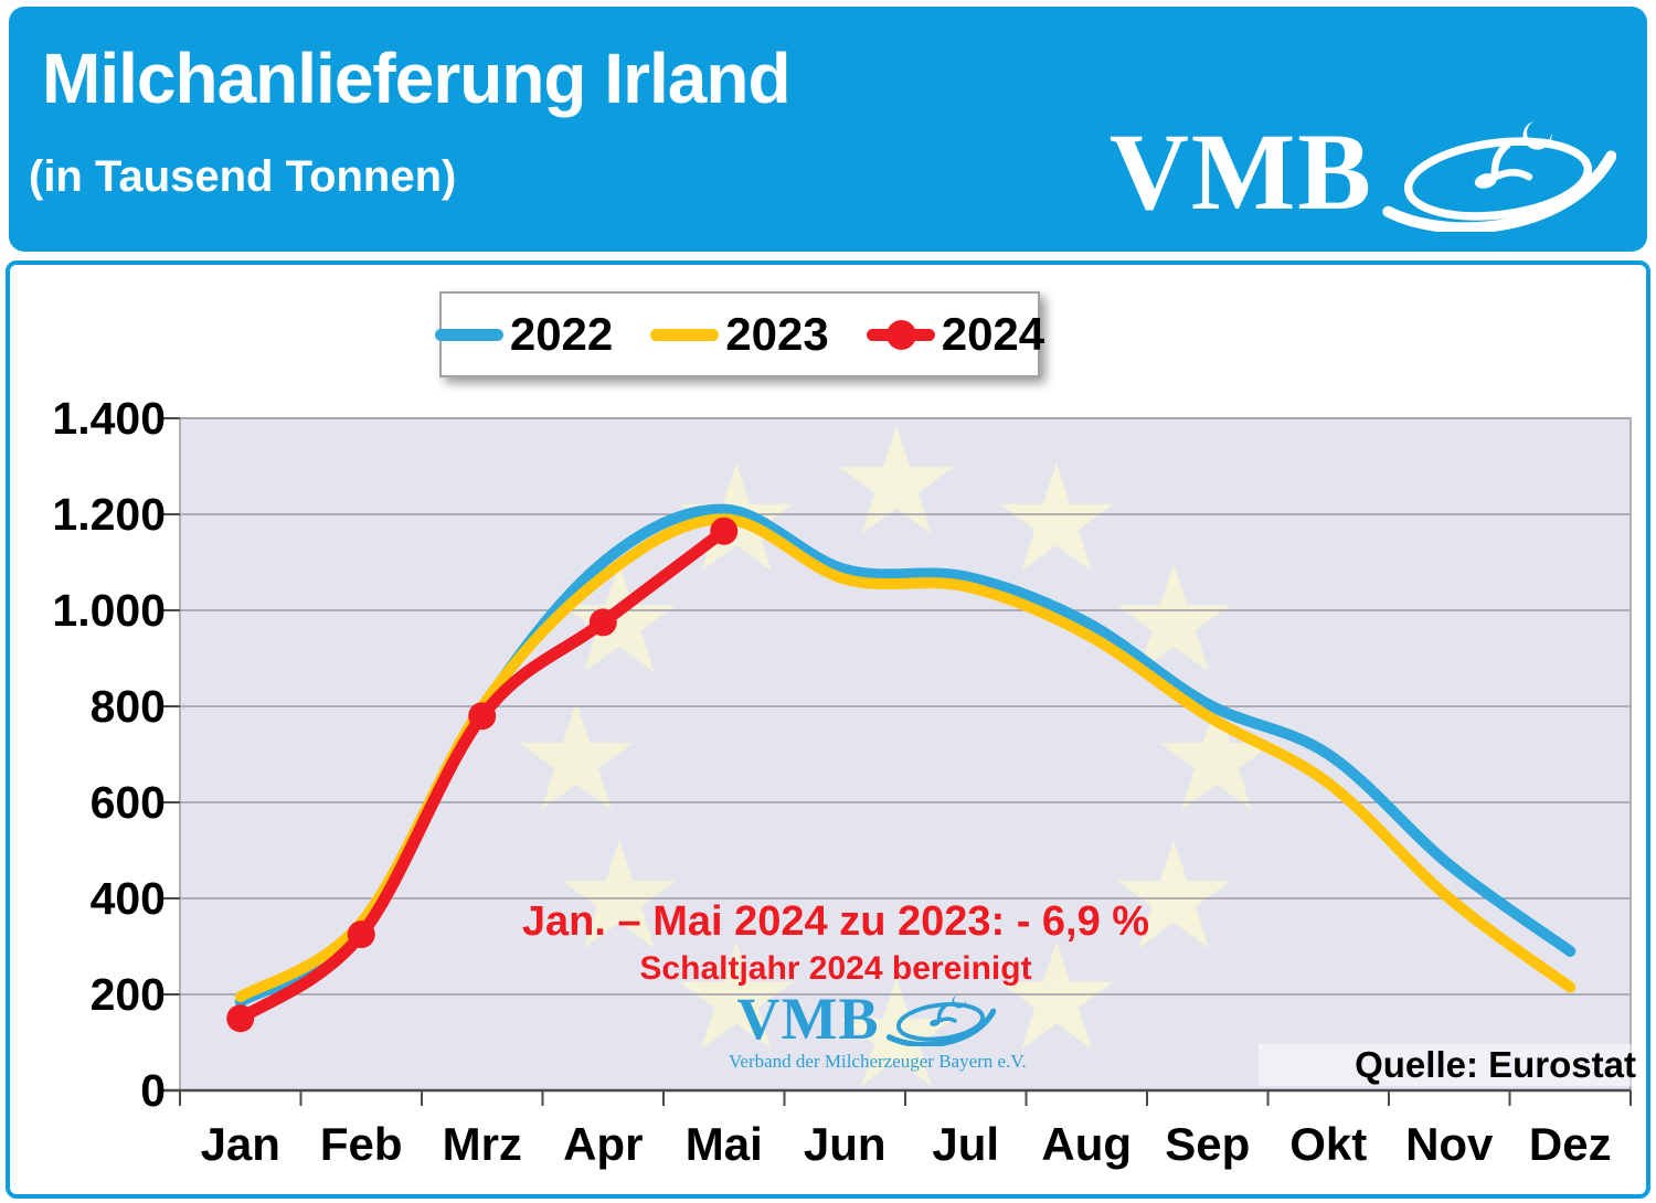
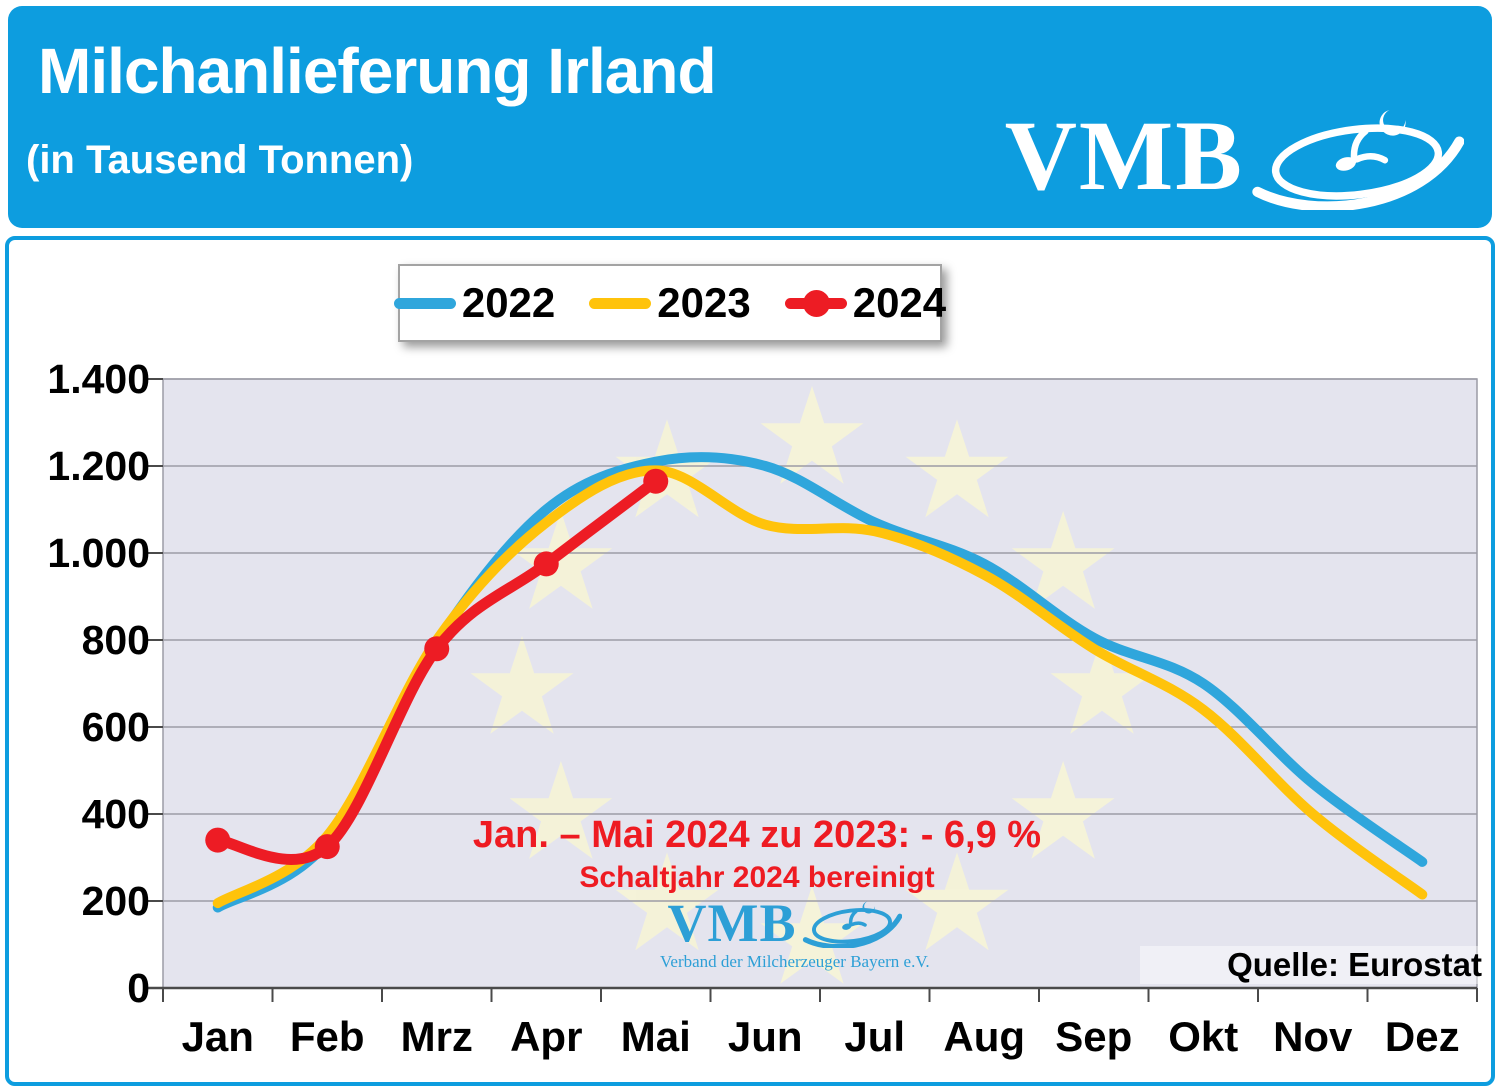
2024/Jan: 150 -> 340
2022/Jun: 1080 -> 1200
